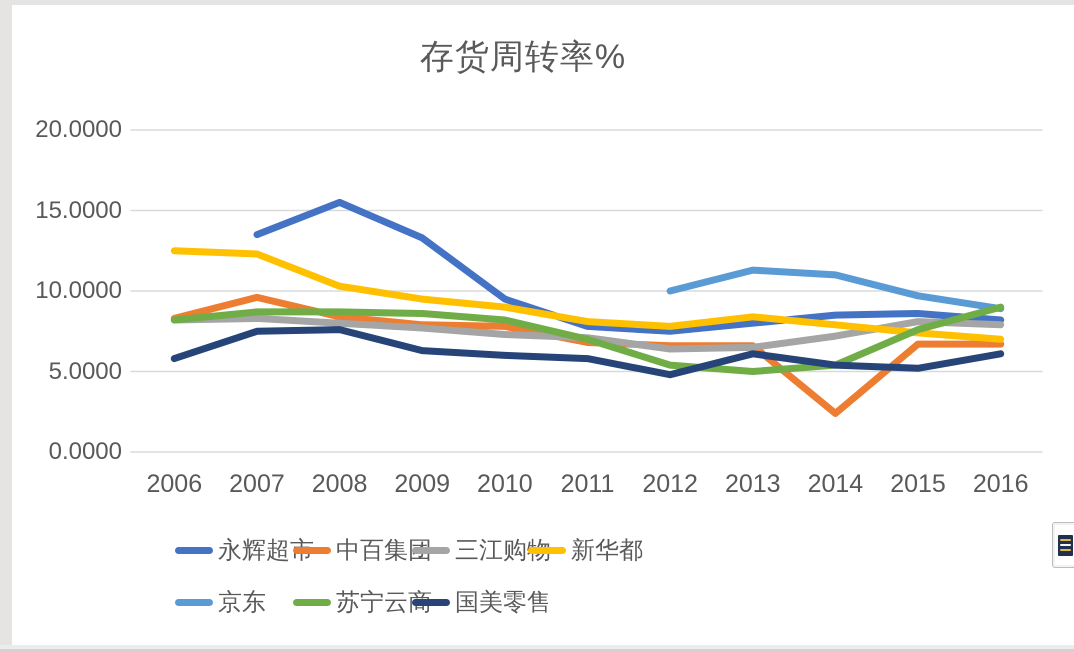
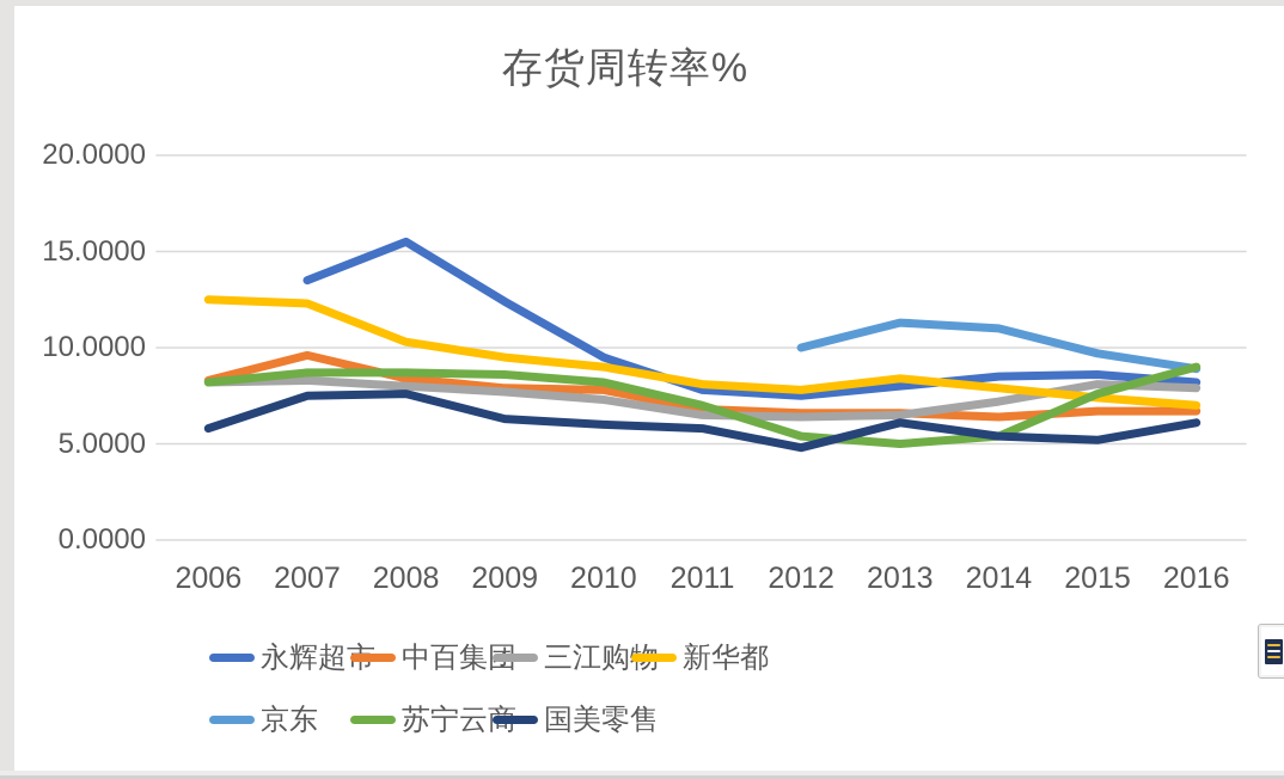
永辉超市/2009: 13.3 -> 12.4
三江购物/2011: 7.1 -> 6.5
中百集团/2014: 2.4 -> 6.4
